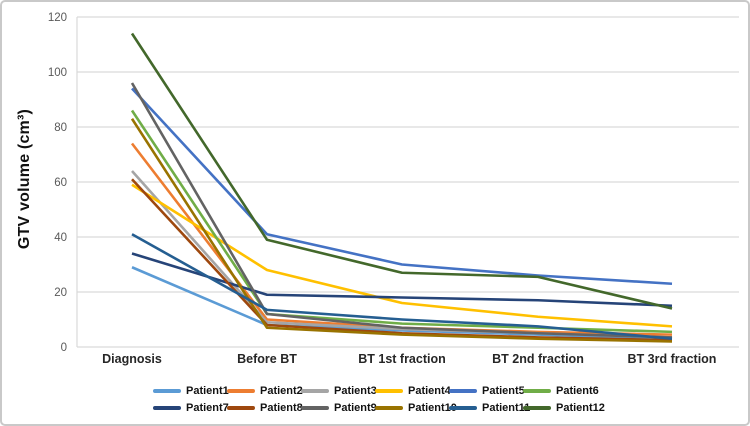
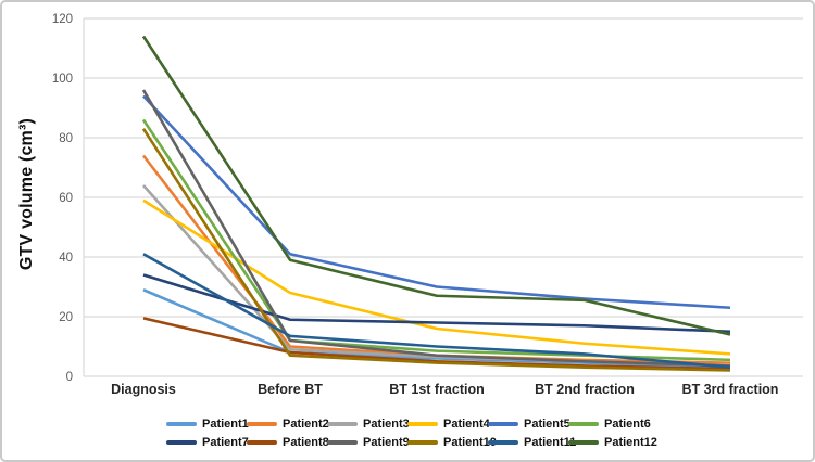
Patient8/Diagnosis: 61 -> 20
